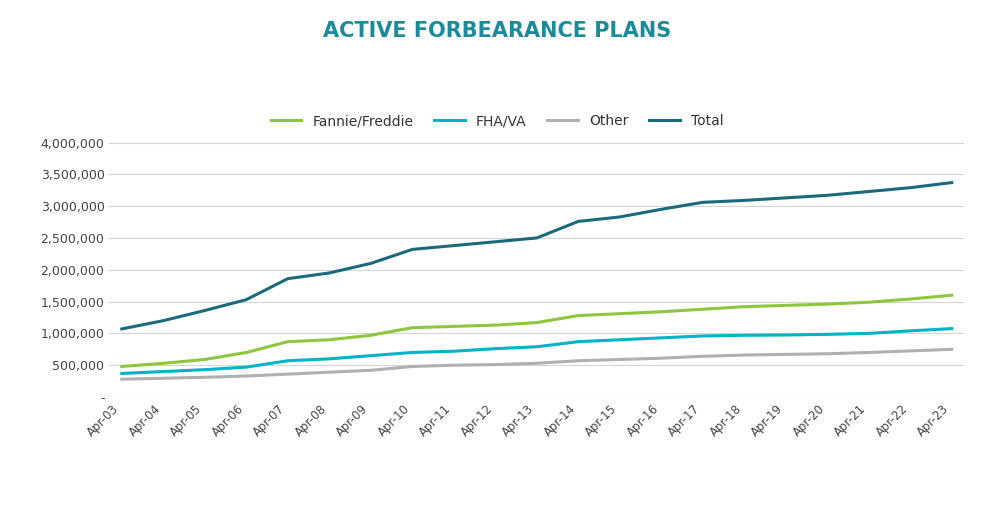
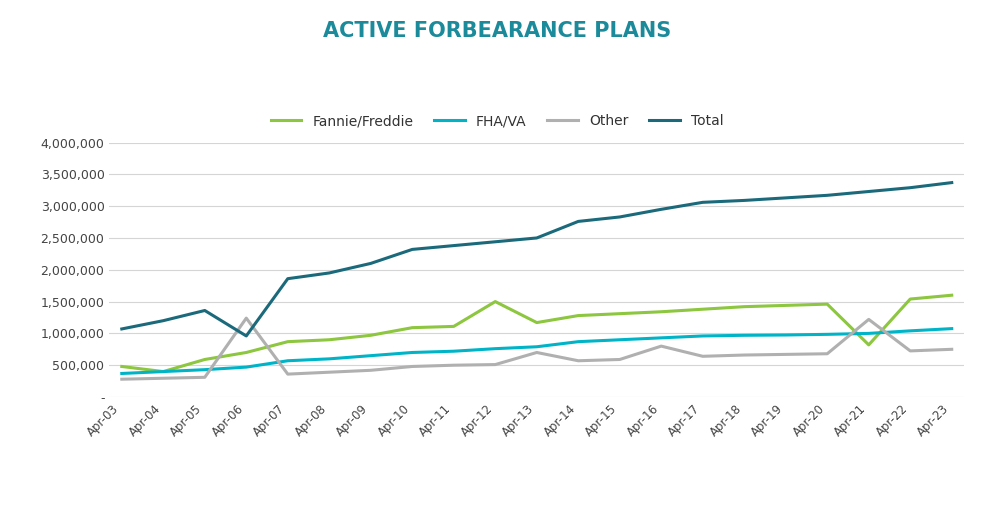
Fannie/Freddie/Apr-04: 530,000 -> 400,000
Other/Apr-06: 330,000 -> 1,240,000
Total/Apr-06: 1,530,000 -> 960,000
Fannie/Freddie/Apr-12: 1,130,000 -> 1,500,000
Other/Apr-13: 530,000 -> 700,000
Other/Apr-16: 610,000 -> 800,000
Fannie/Freddie/Apr-21: 1,490,000 -> 820,000
Other/Apr-21: 700,000 -> 1,220,000
